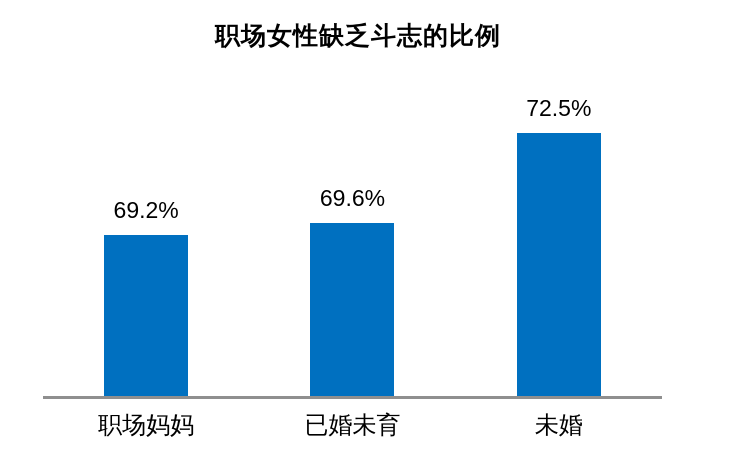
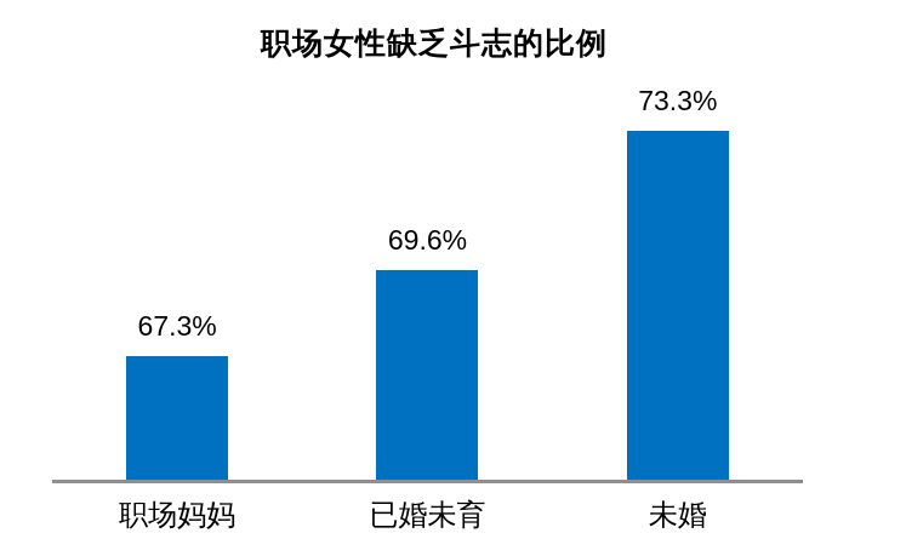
职场妈妈: 69.2% -> 67.3%
未婚: 72.5% -> 73.3%
